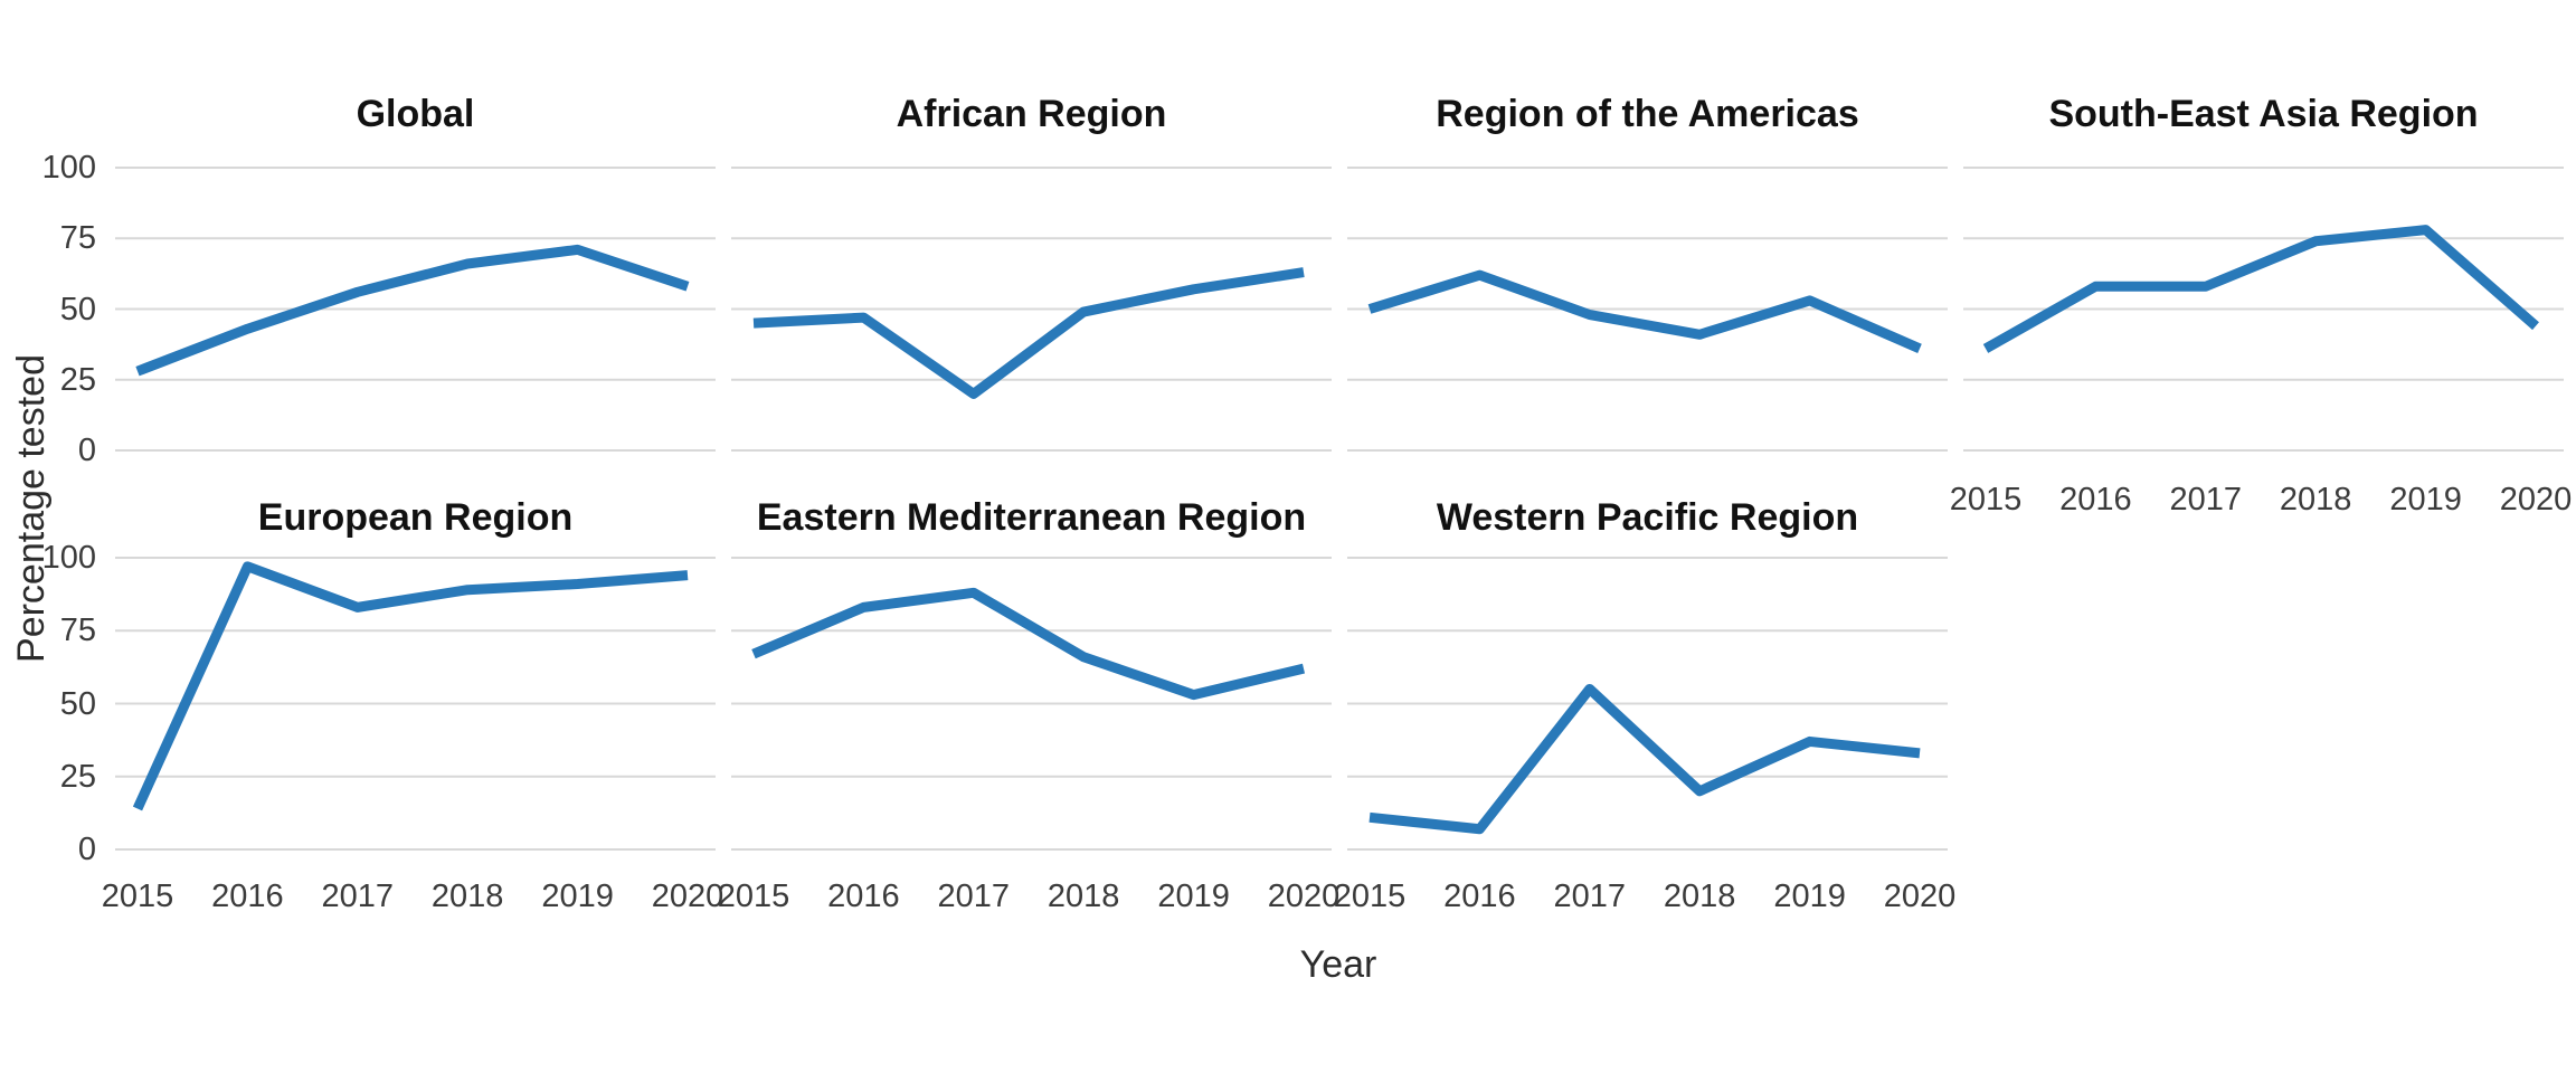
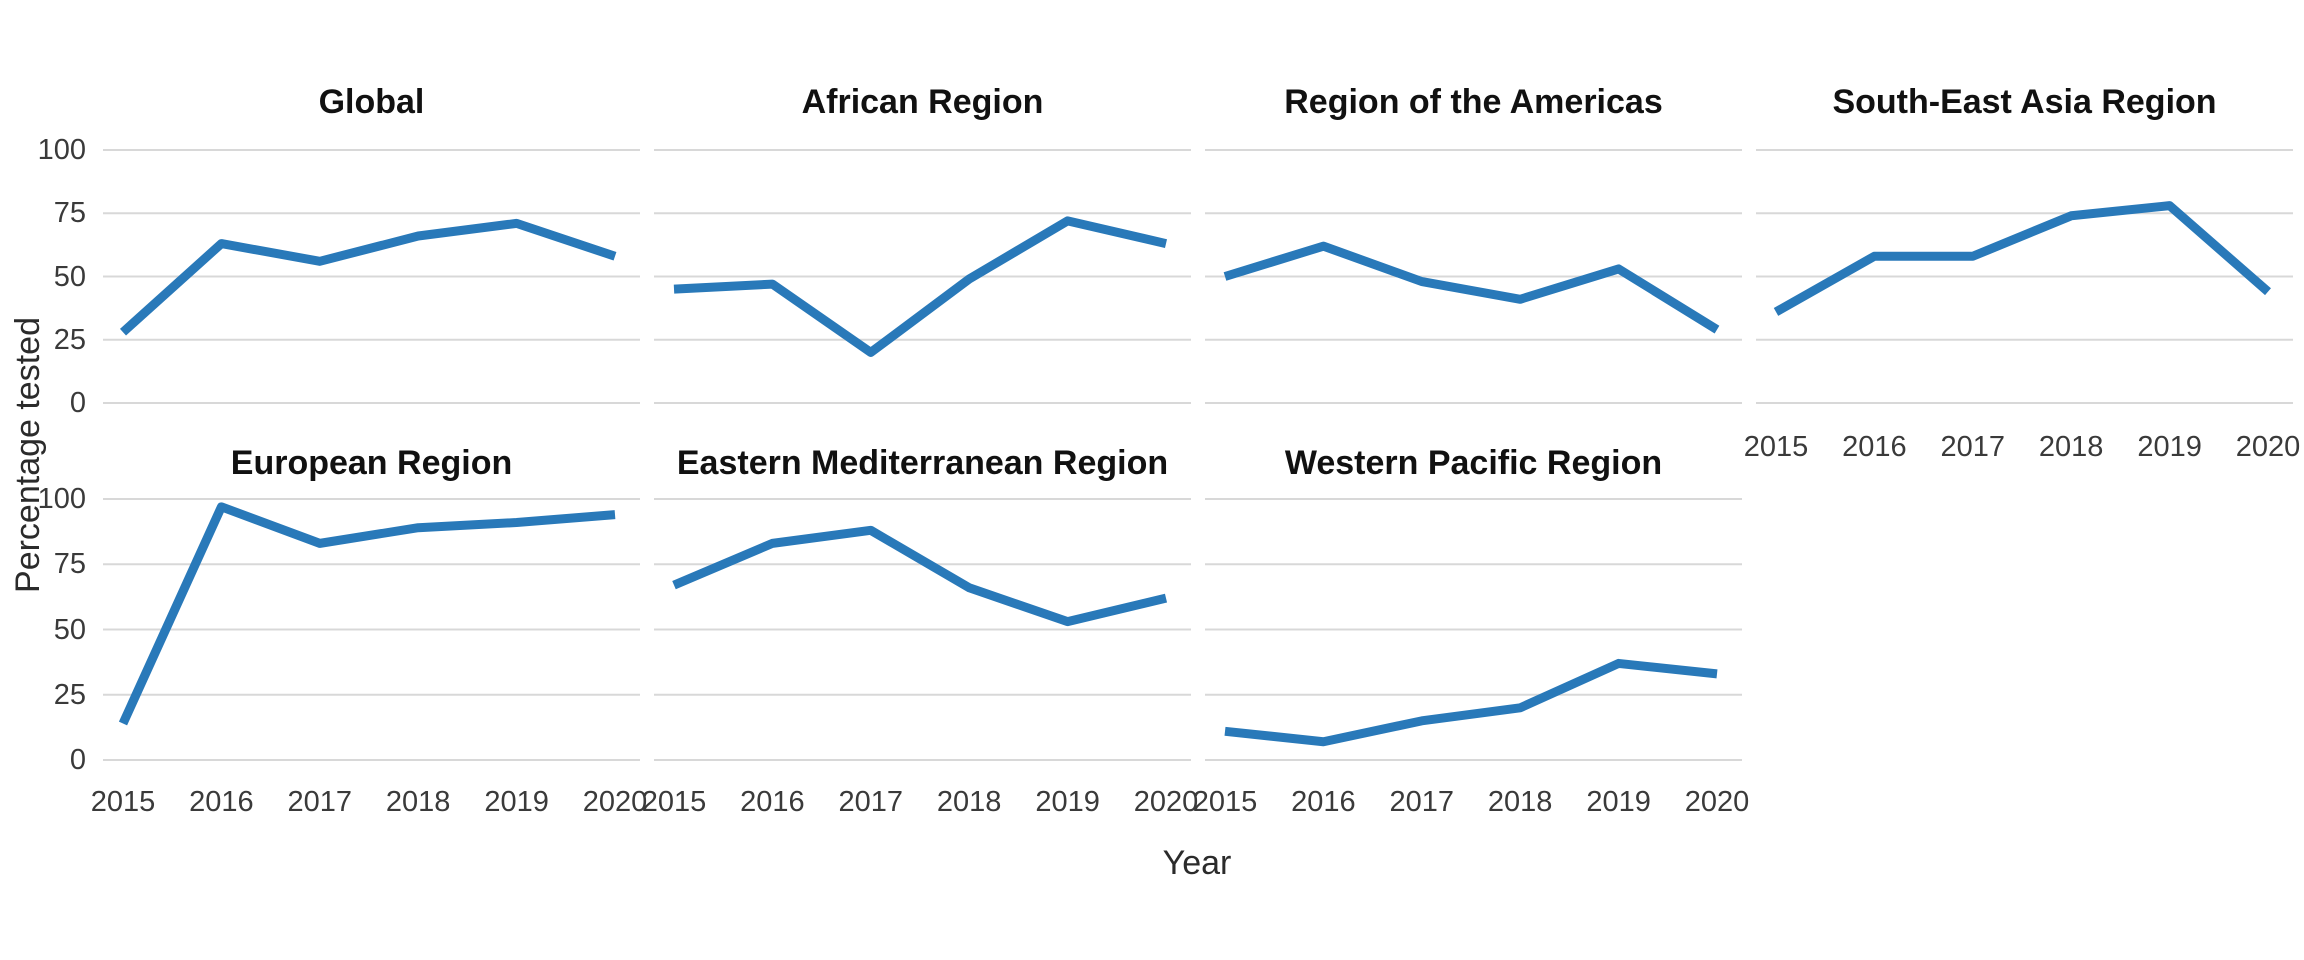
Global/2016: 43 -> 63
Western Pacific Region/2017: 55 -> 15
African Region/2019: 57 -> 72
Region of the Americas/2020: 36 -> 29
